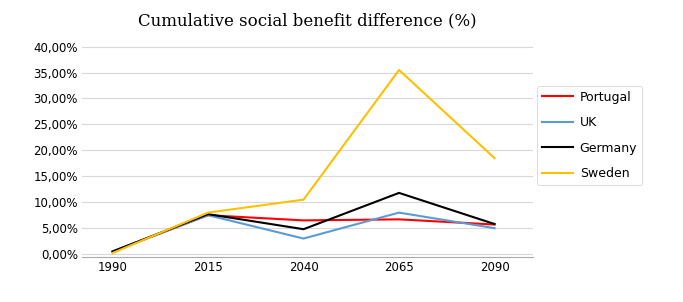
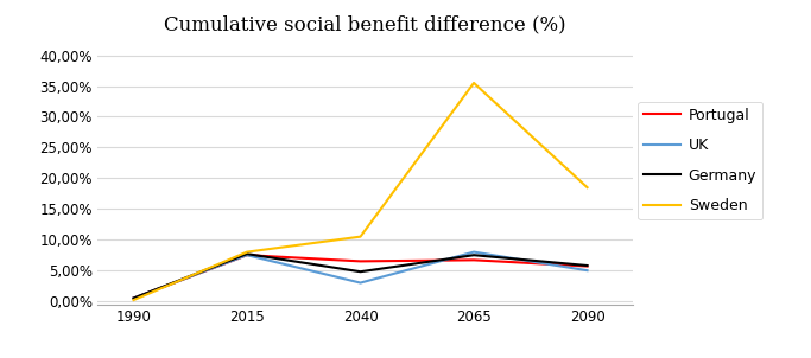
Germany/2065: 11,8% -> 7,5%
